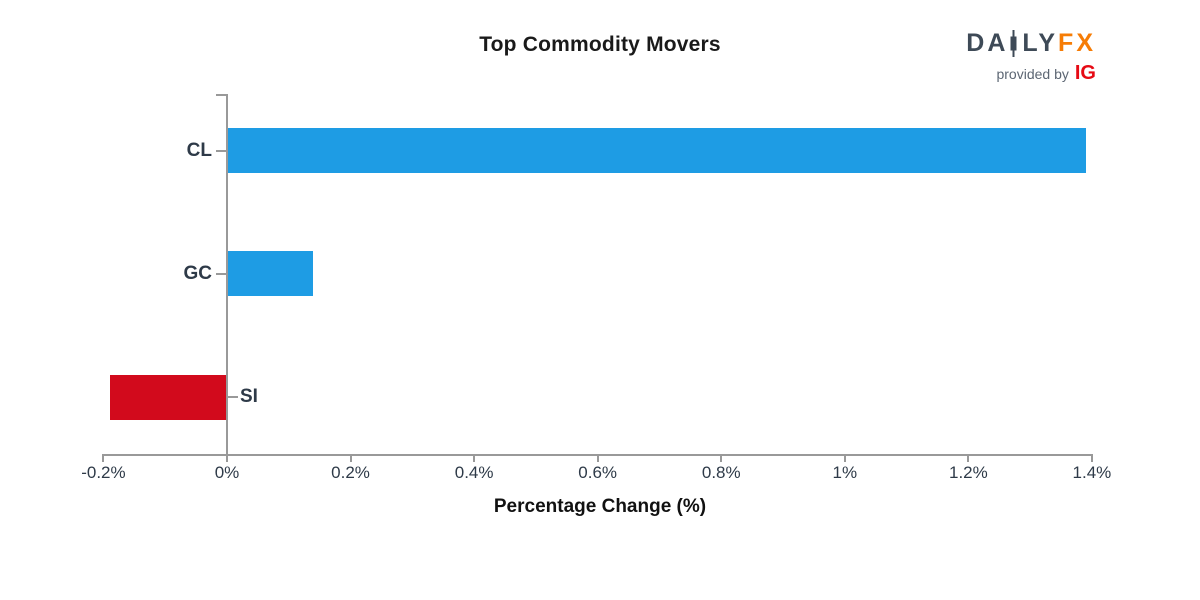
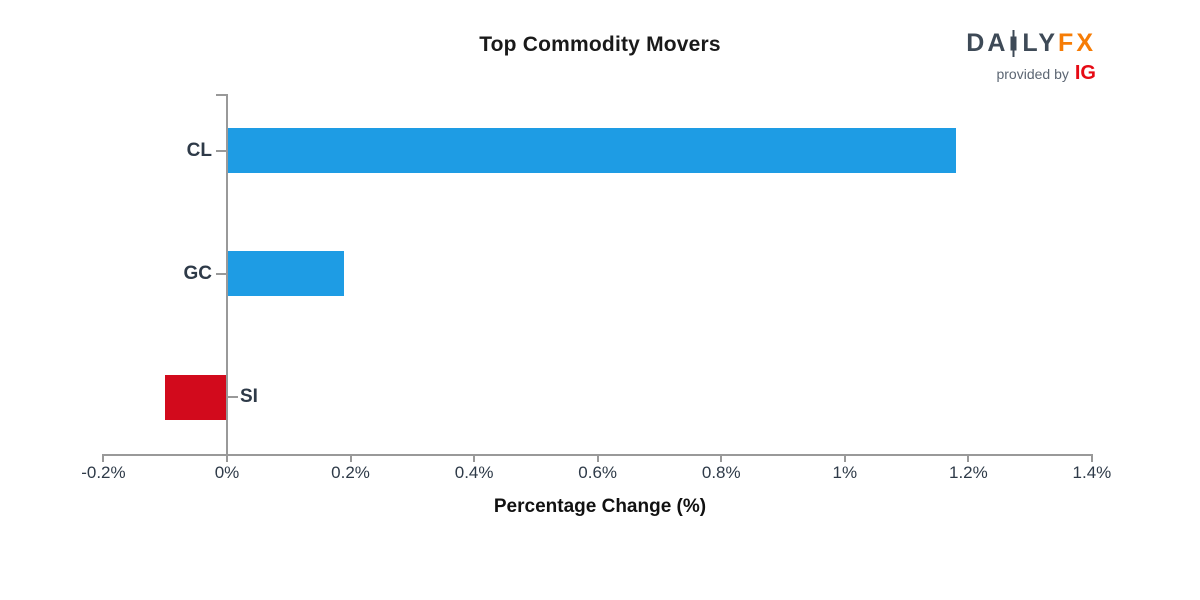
CL: 1.39% -> 1.18%
GC: 0.14% -> 0.19%
SI: -0.19% -> -0.10%
